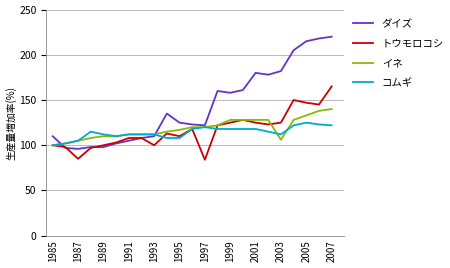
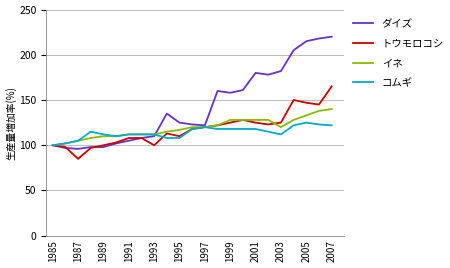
ダイズ/1985: 110 -> 100
トウモロコシ/1997: 84 -> 120
イネ/2003: 106 -> 120
